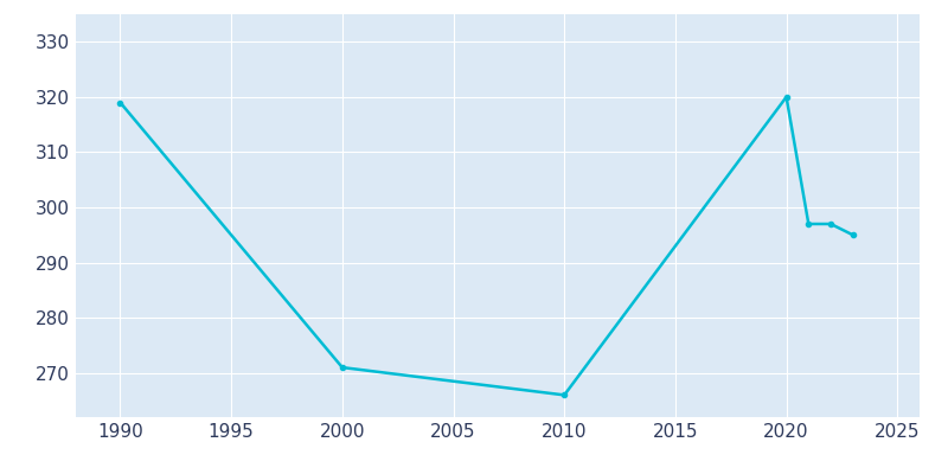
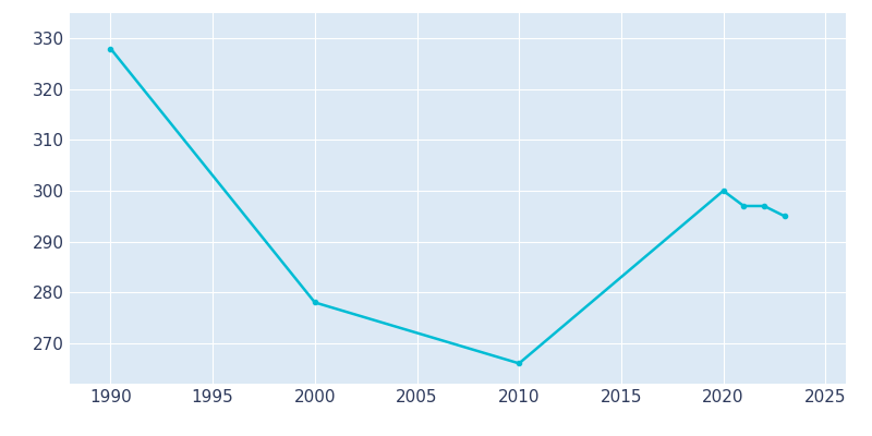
1990: 319 -> 328
2000: 271 -> 278
2020: 320 -> 300
